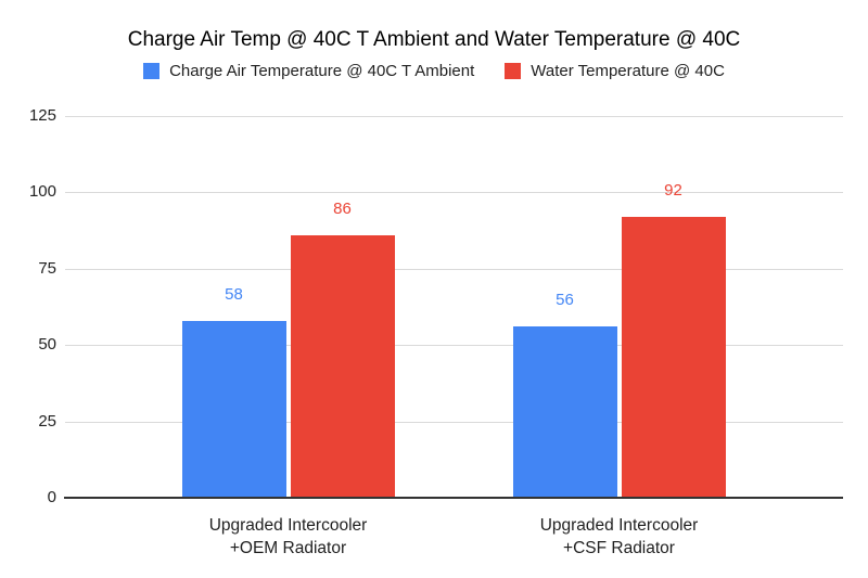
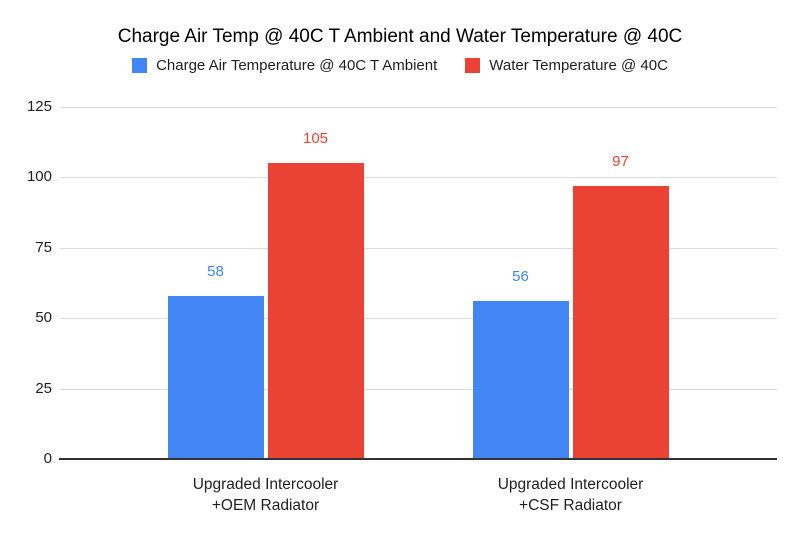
Water Temperature @ 40C/Upgraded Intercooler +OEM Radiator: 86 -> 105
Water Temperature @ 40C/Upgraded Intercooler +CSF Radiator: 92 -> 97
